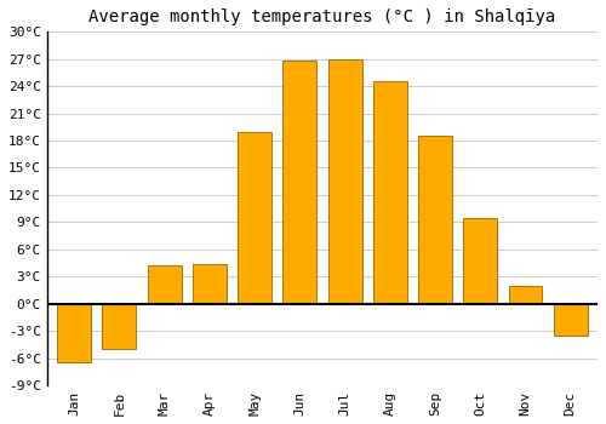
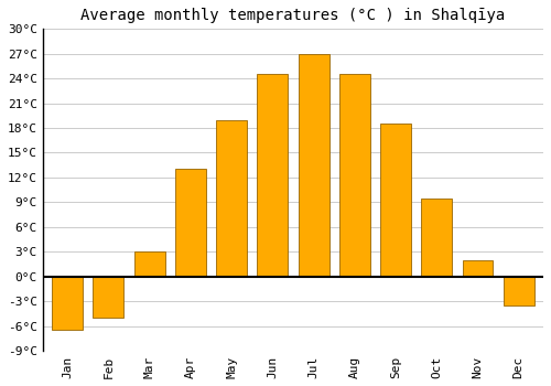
Mar: 4.2°C -> 3.0°C
Apr: 4.4°C -> 13.0°C
Jun: 26.8°C -> 24.5°C
